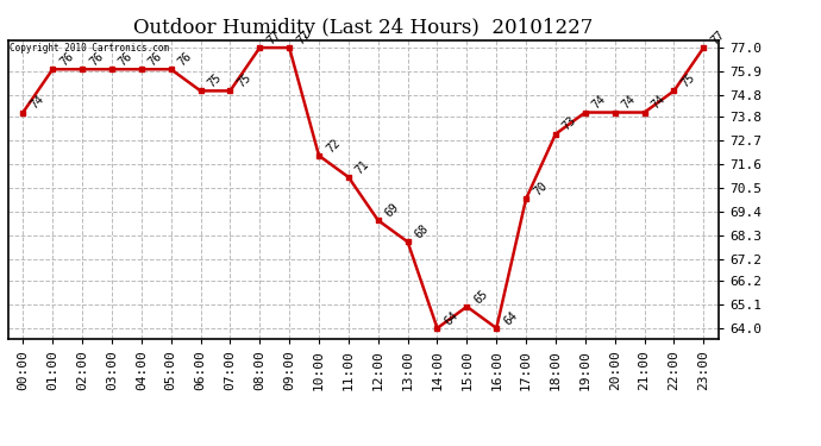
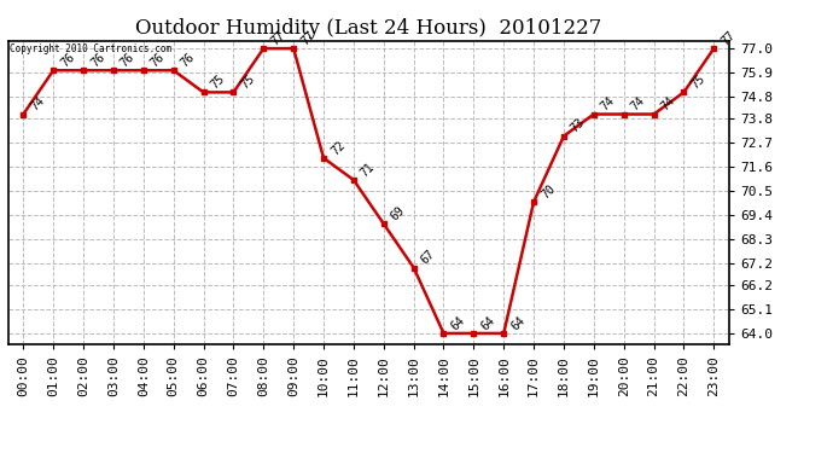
13:00: 68 -> 67
15:00: 65 -> 64
